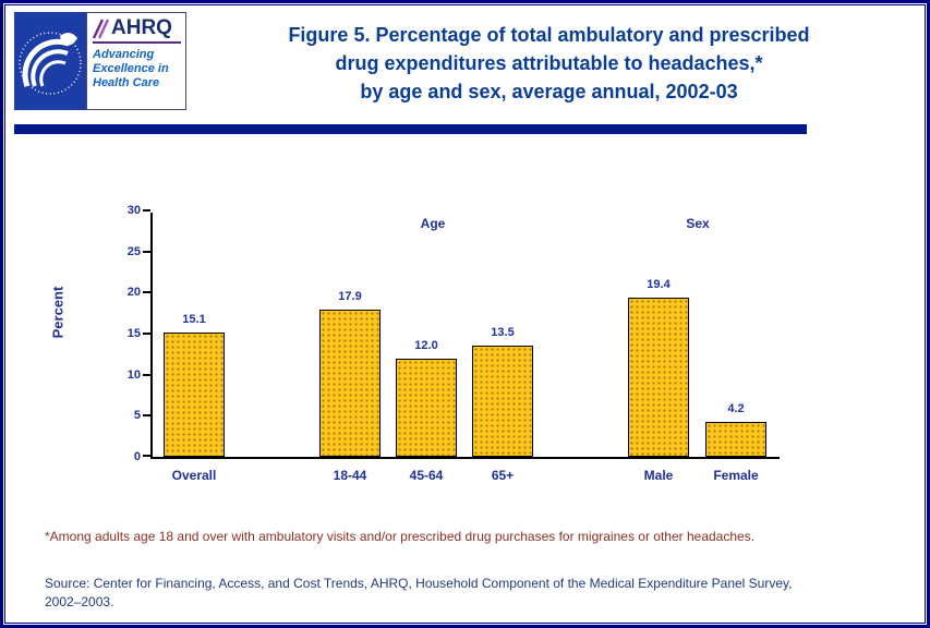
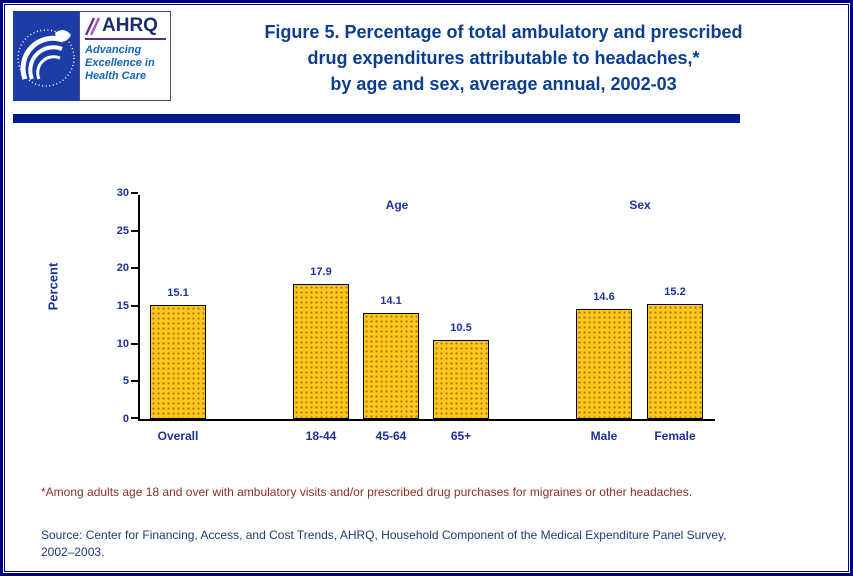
45-64: 12.0 -> 14.1
65+: 13.5 -> 10.5
Male: 19.4 -> 14.6
Female: 4.2 -> 15.2
